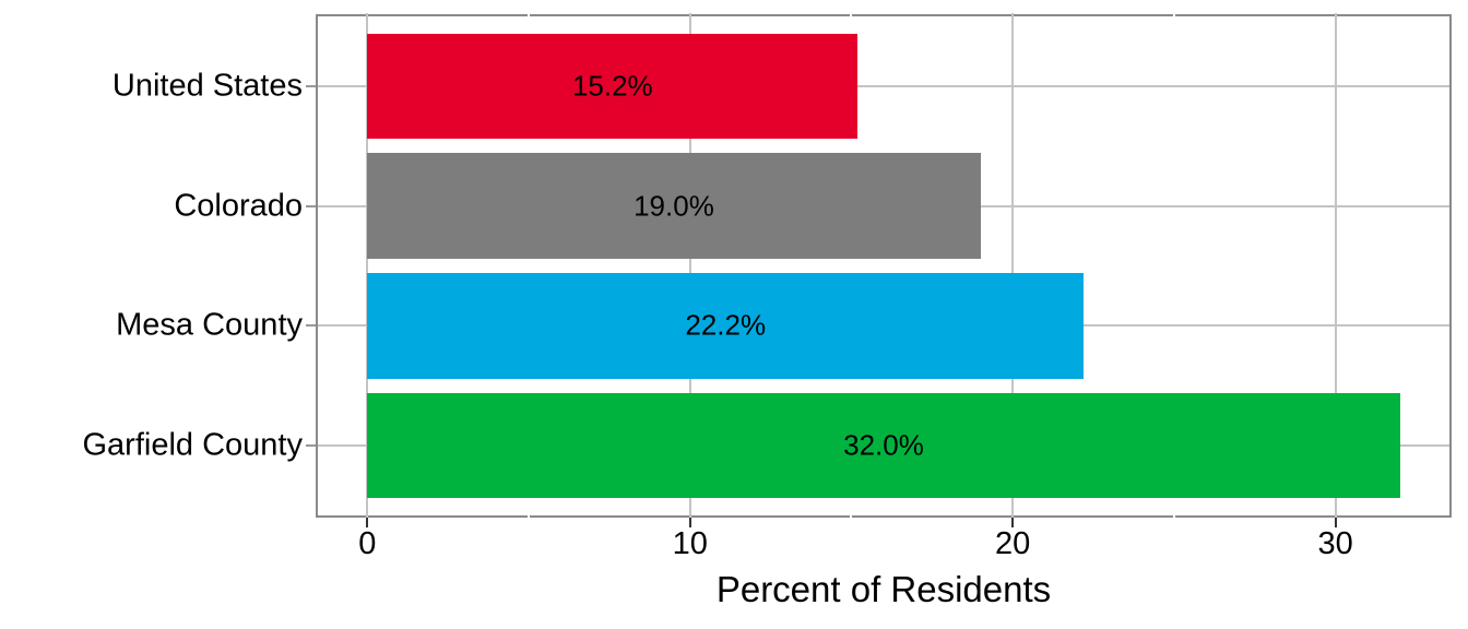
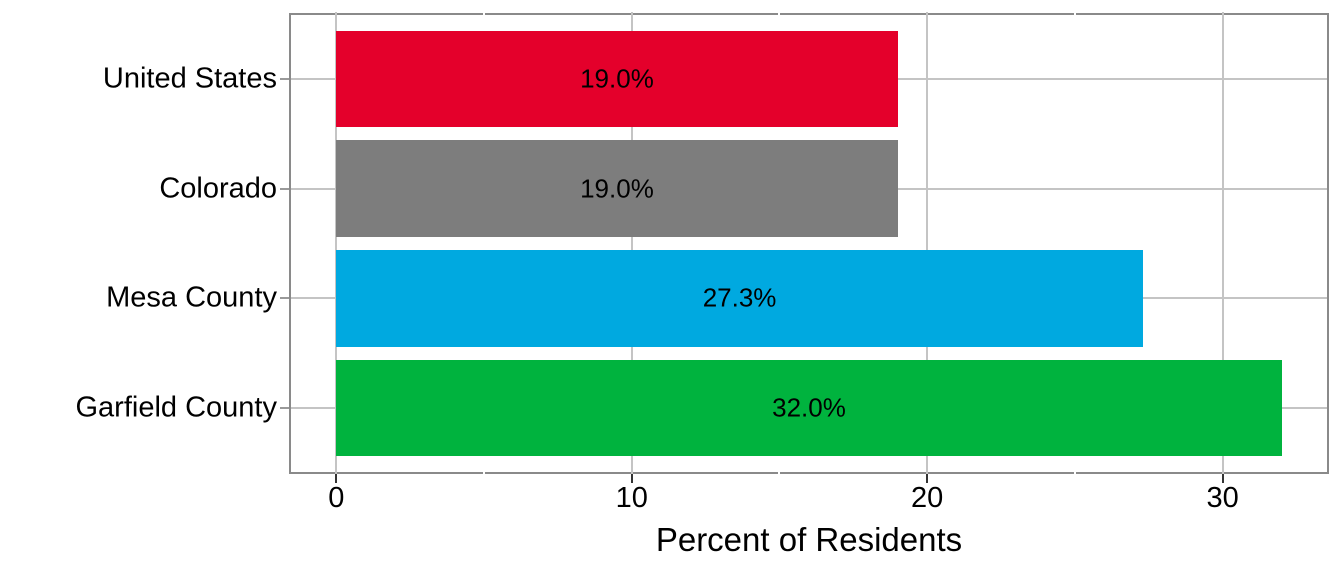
United States: 15.2% -> 19.0%
Mesa County: 22.2% -> 27.3%
